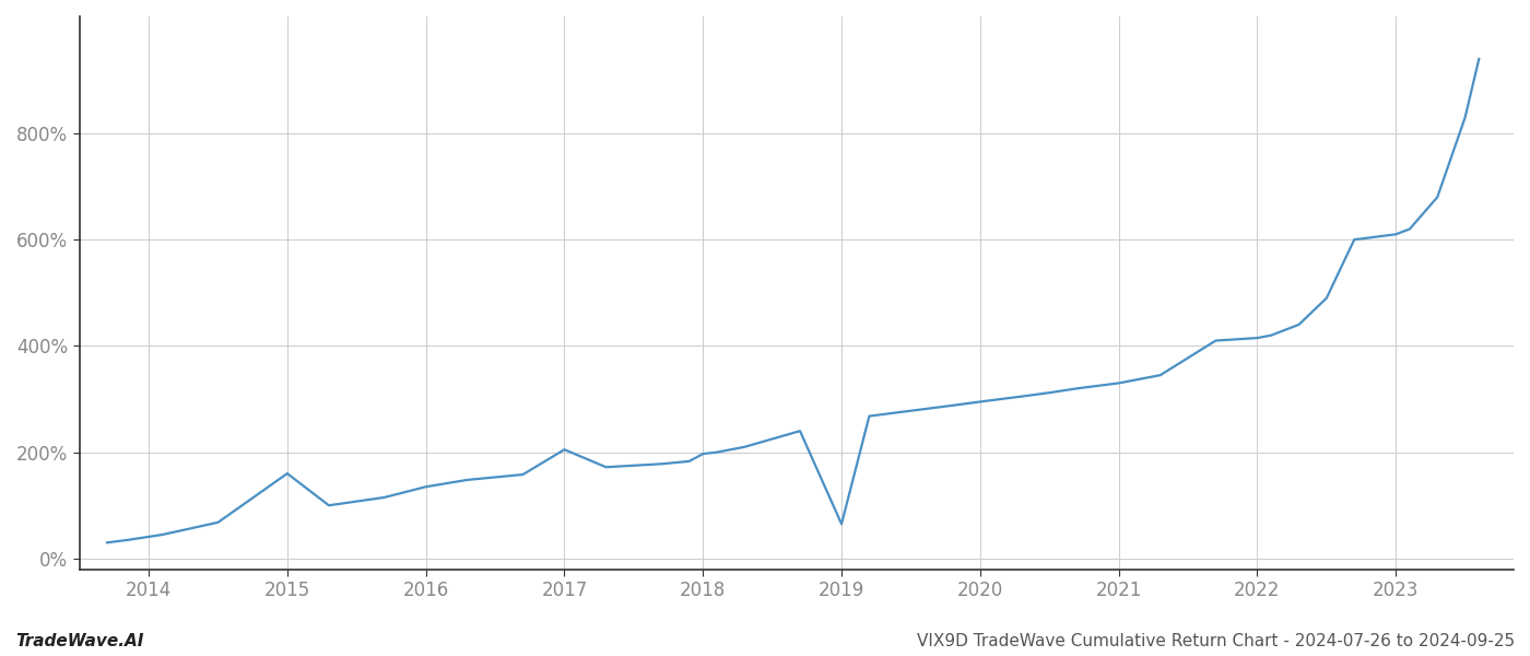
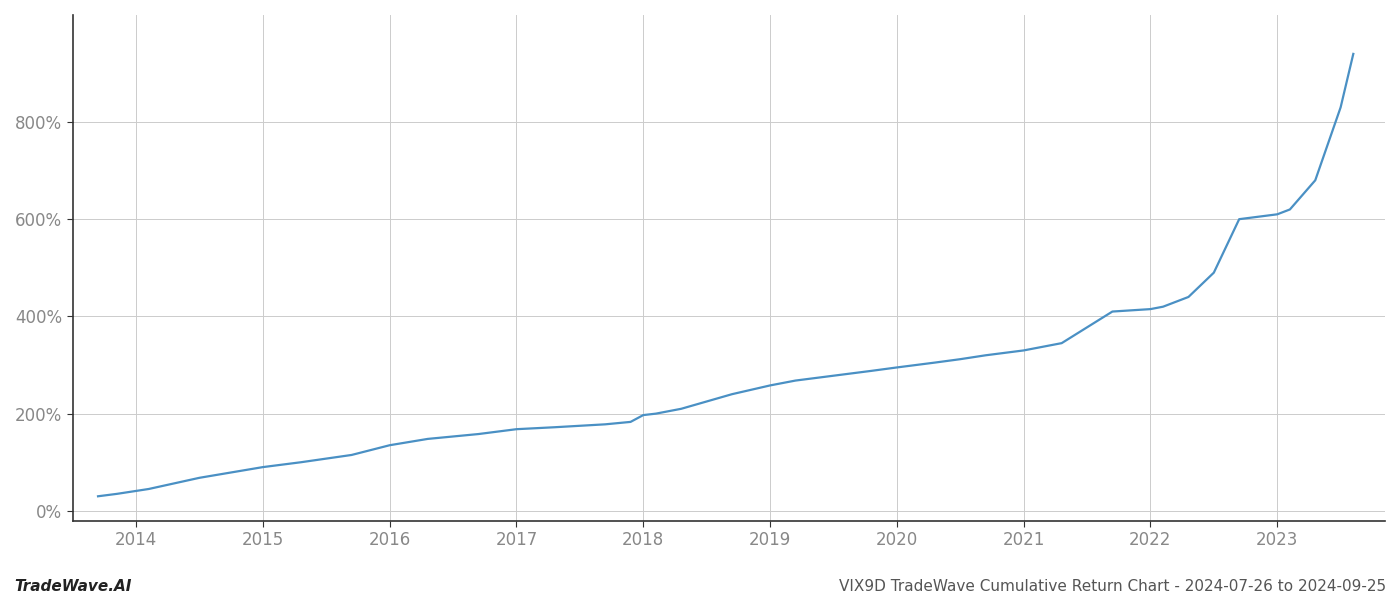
2015: 160% -> 90%
2017: 205% -> 168%
2019: 65% -> 258%
